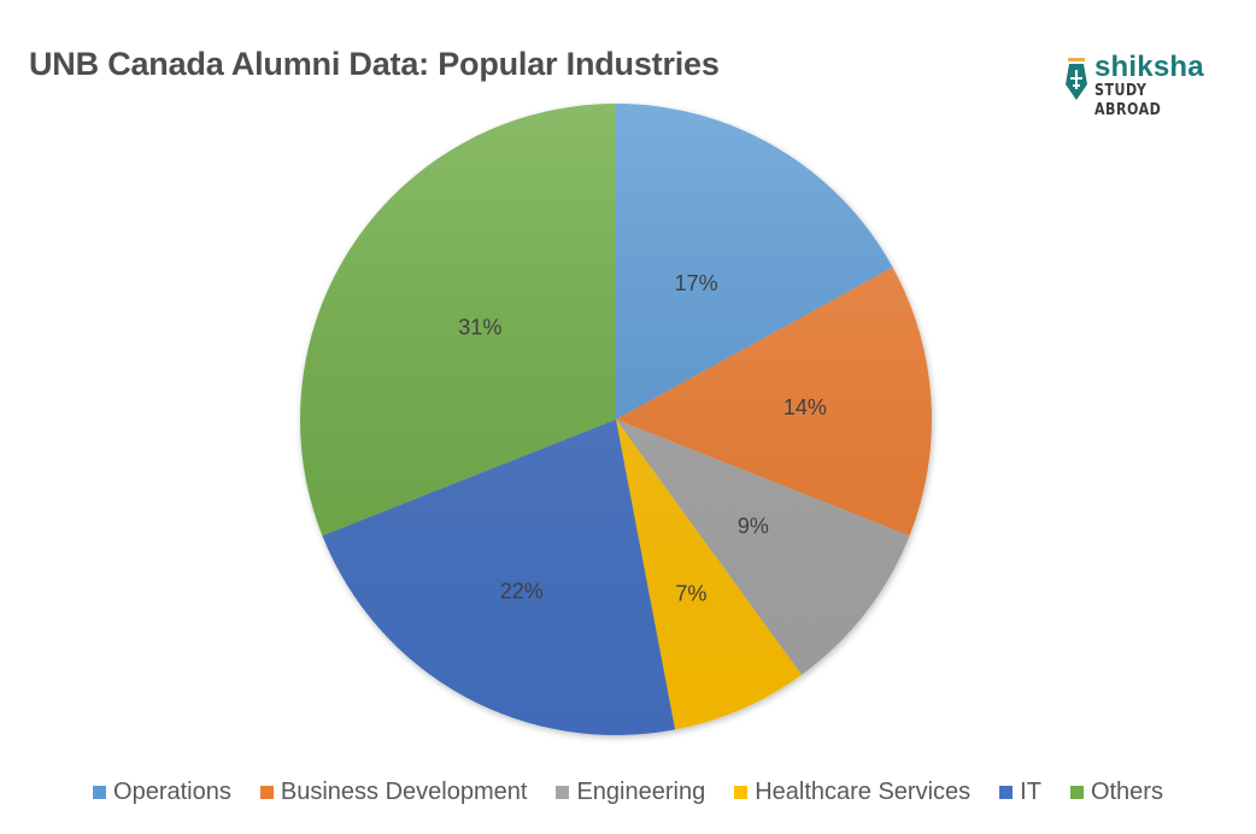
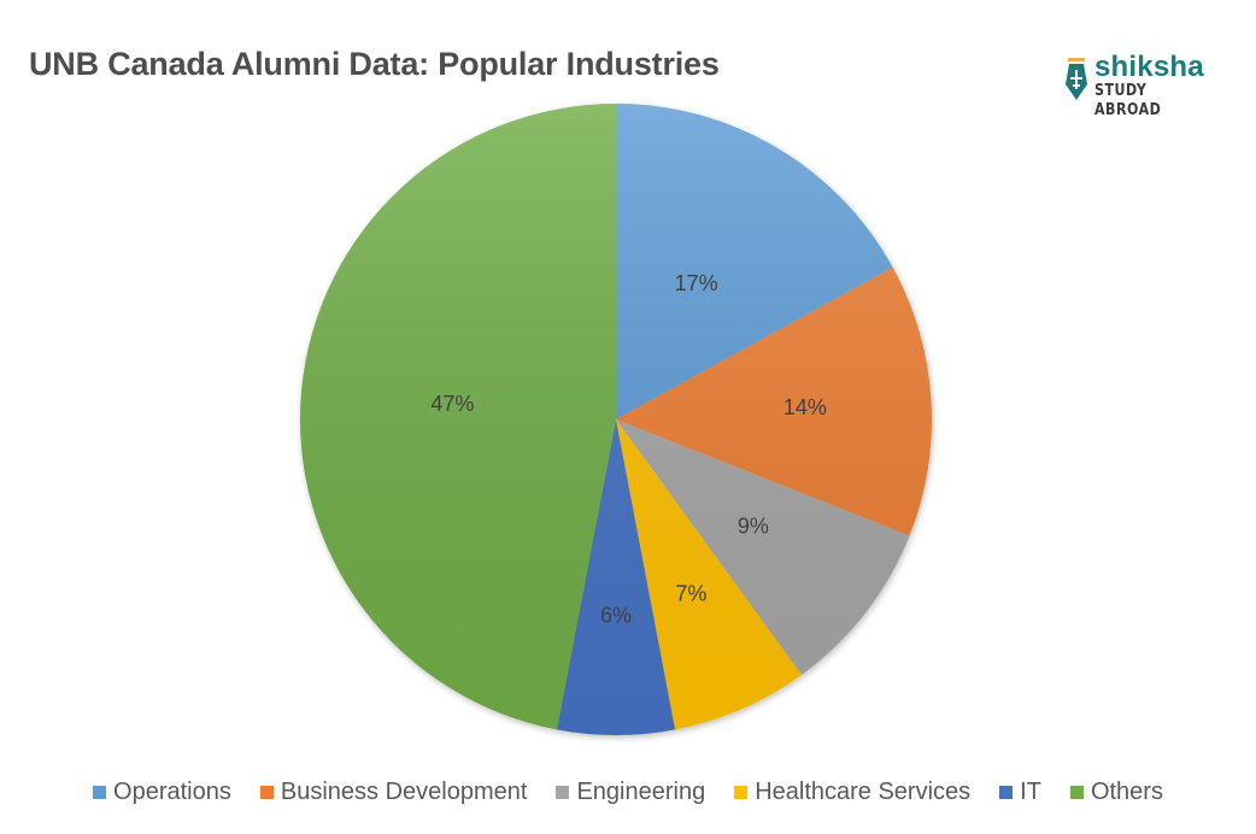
IT: 22% -> 6%
Others: 31% -> 47%
